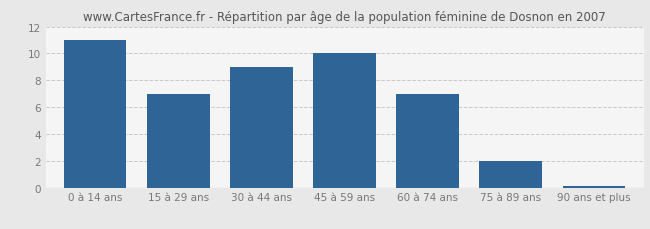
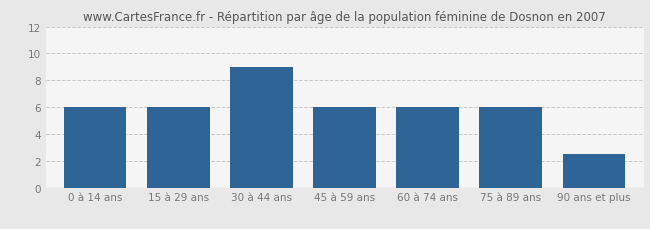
0 à 14 ans: 11.0 -> 6.0
15 à 29 ans: 7.0 -> 6.0
45 à 59 ans: 10.0 -> 6.0
60 à 74 ans: 7.0 -> 6.0
75 à 89 ans: 2.0 -> 6.0
90 ans et plus: 0.1 -> 2.5
